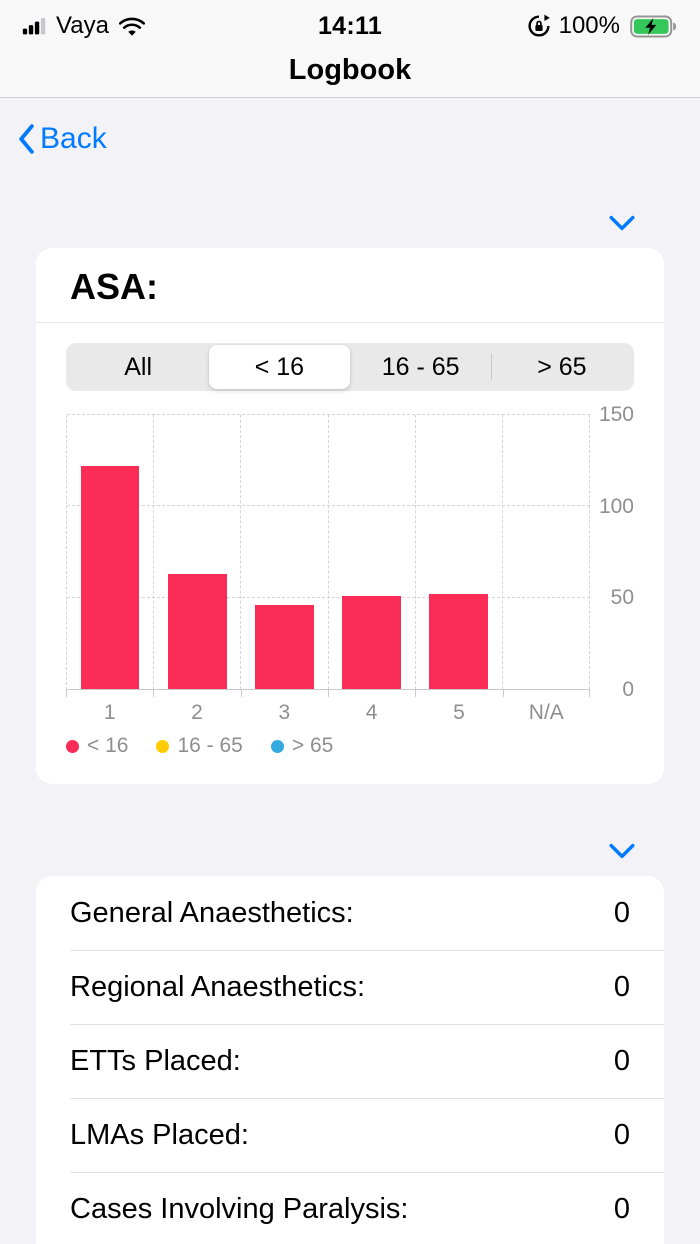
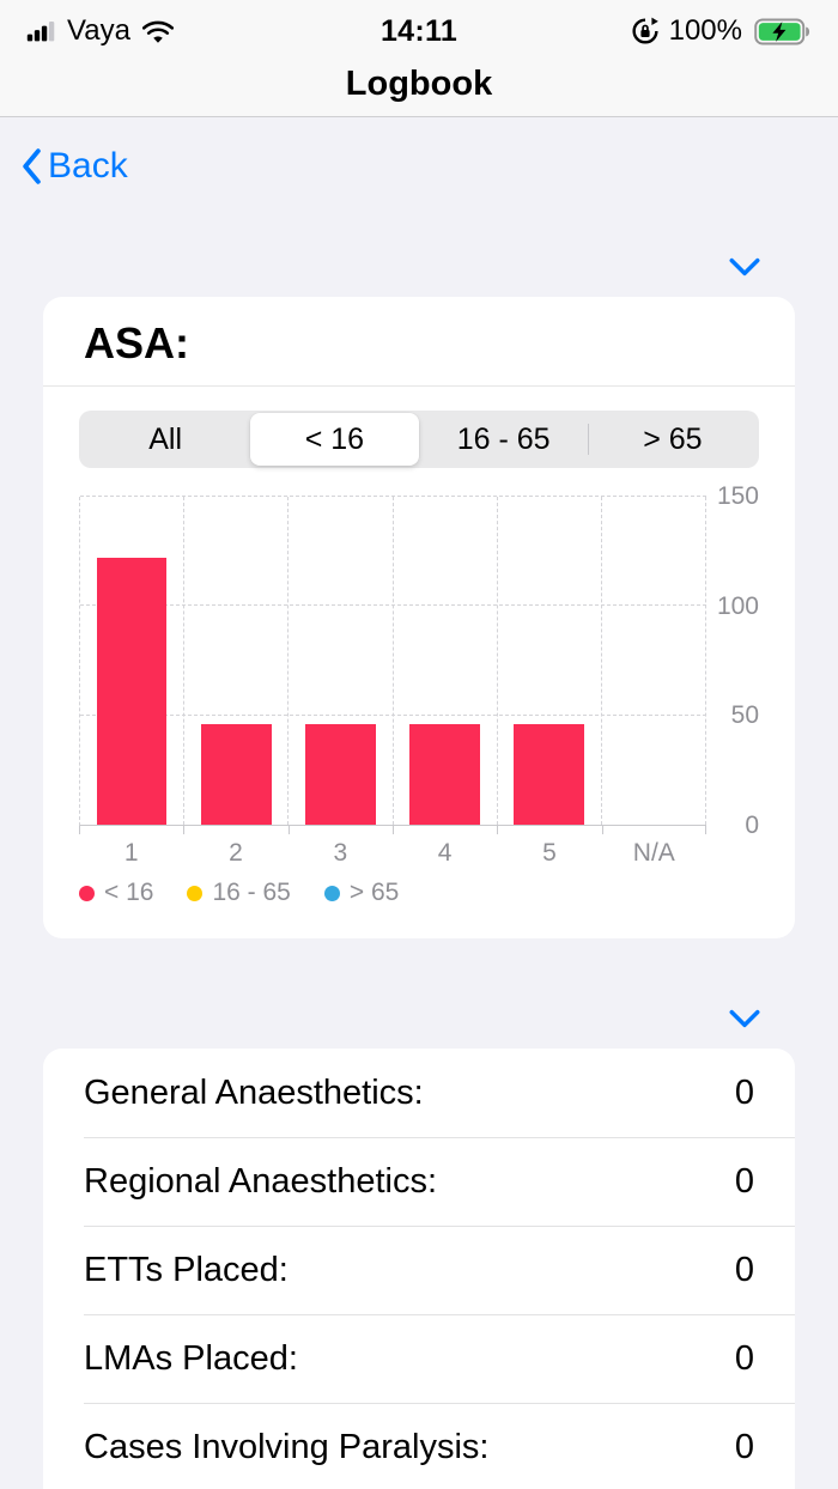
2: 63 -> 46
4: 51 -> 46
5: 52 -> 46
